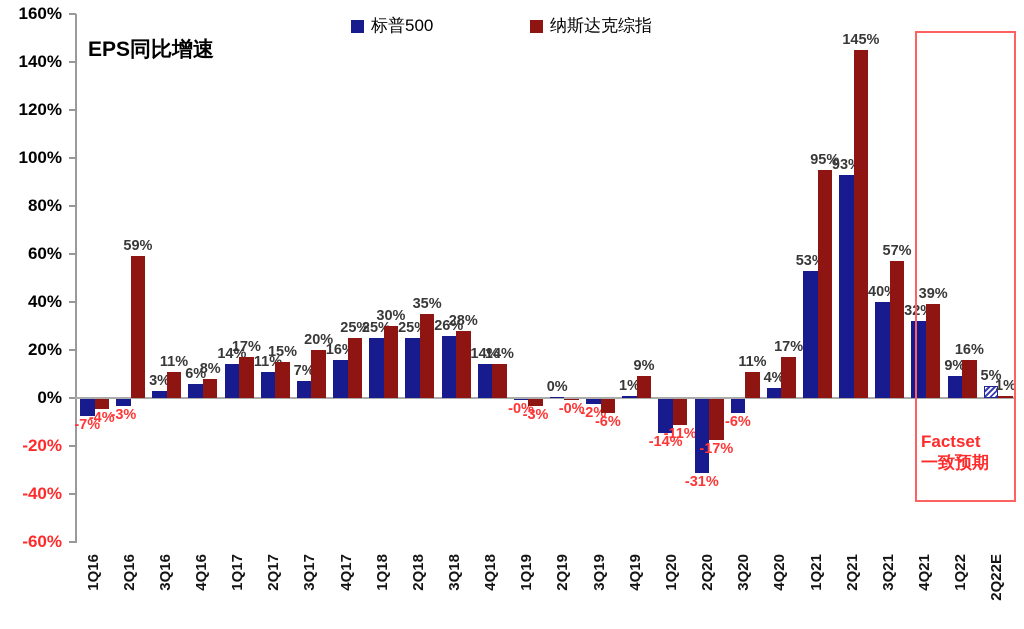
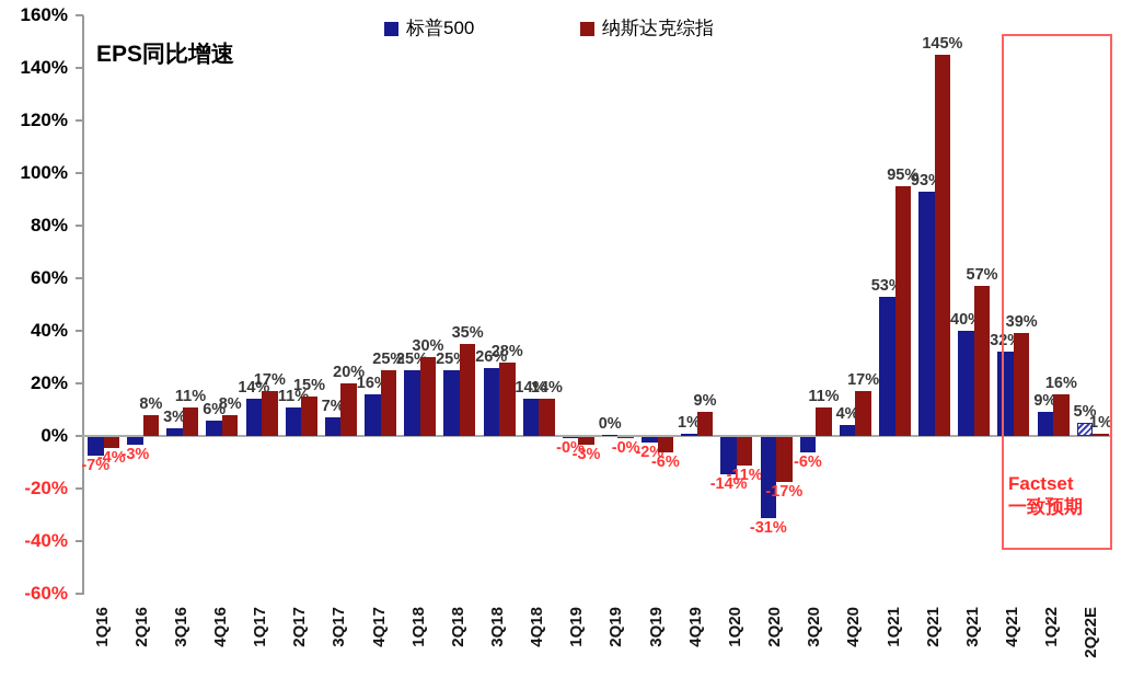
纳斯达克综指/2Q16: 59% -> 8%
